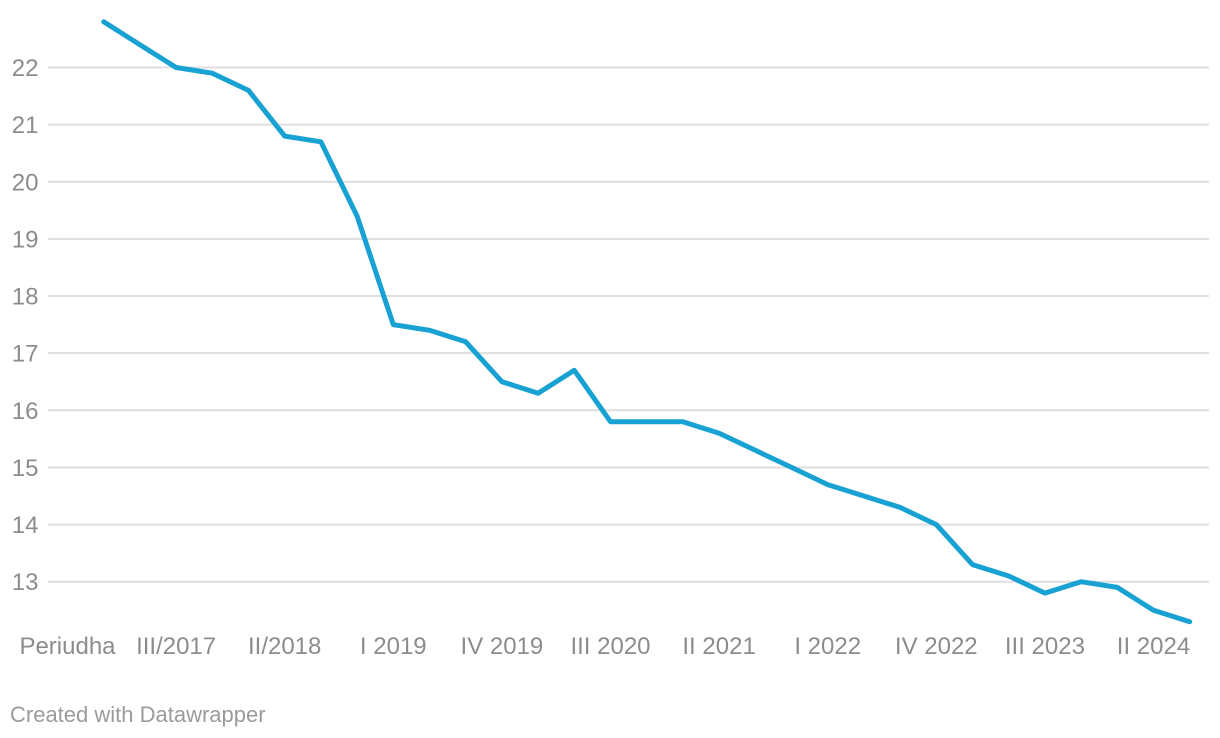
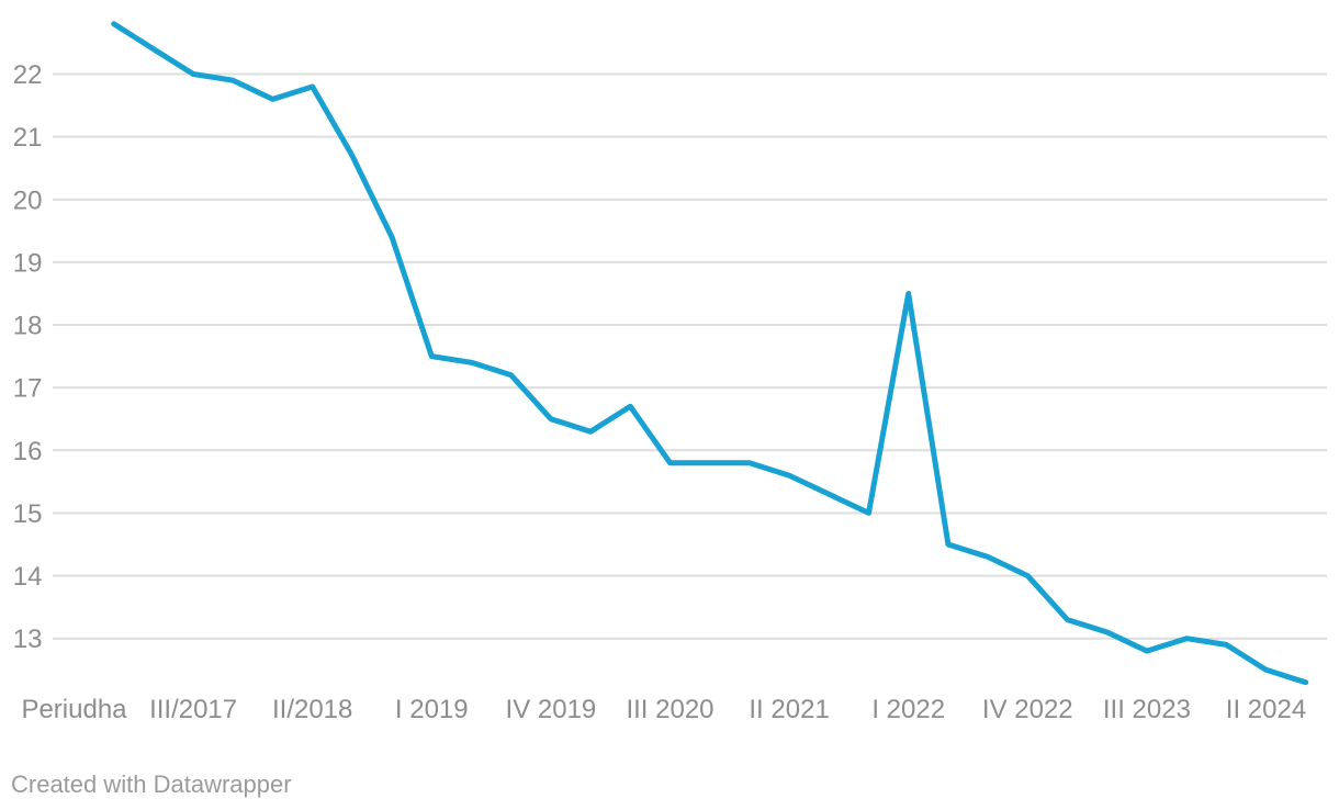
II/2018: 20.8 -> 21.8
I 2022: 14.7 -> 18.5
